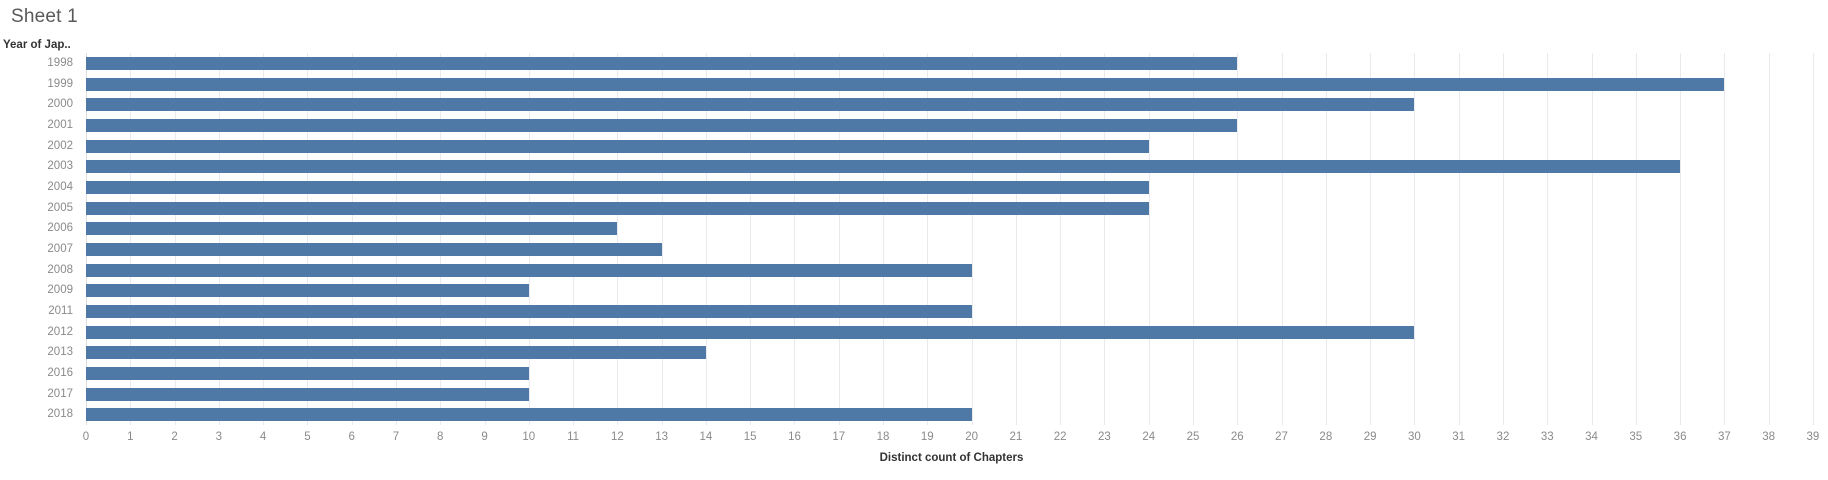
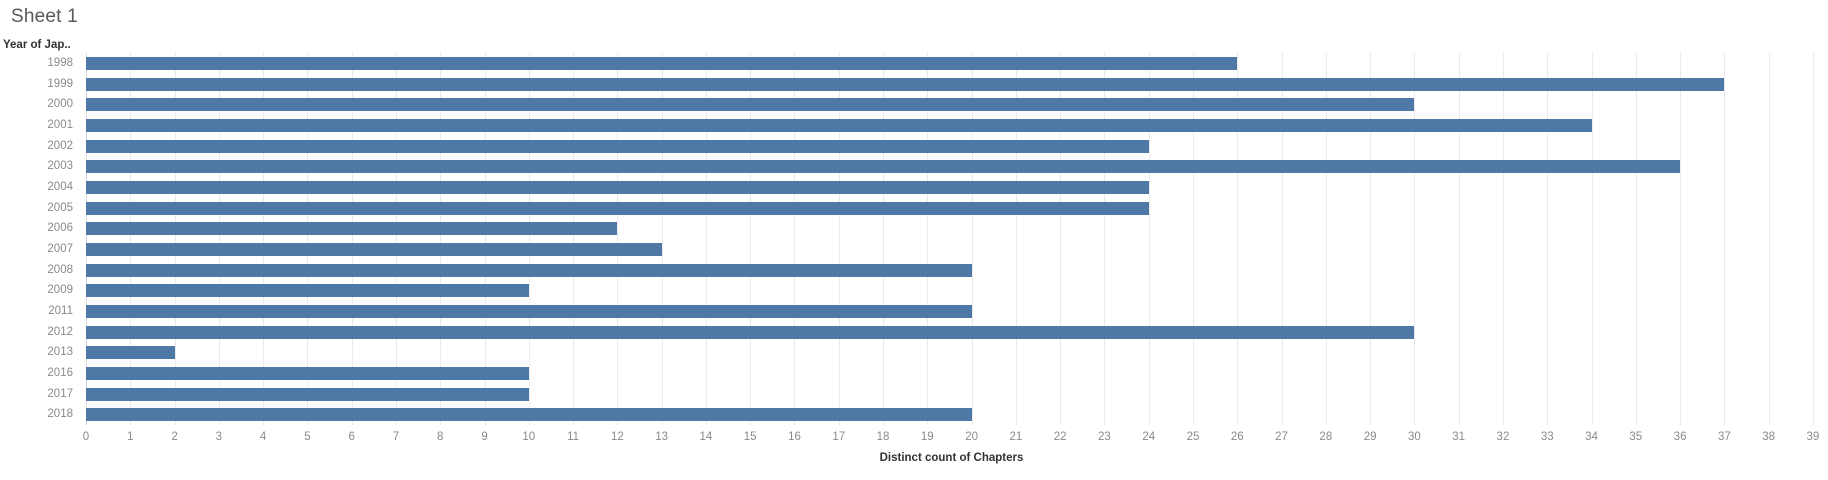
2001: 26 -> 34
2013: 14 -> 2
